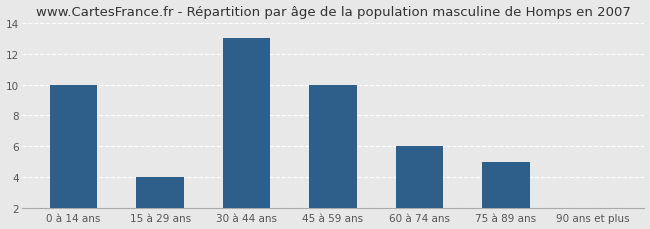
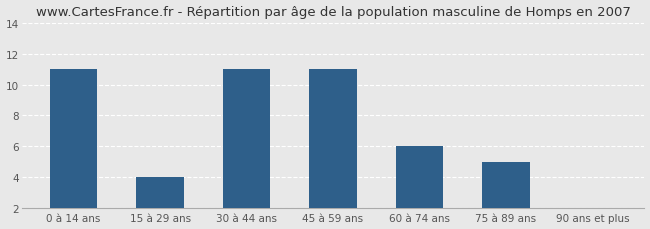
0 à 14 ans: 10 -> 11
30 à 44 ans: 13 -> 11
45 à 59 ans: 10 -> 11
